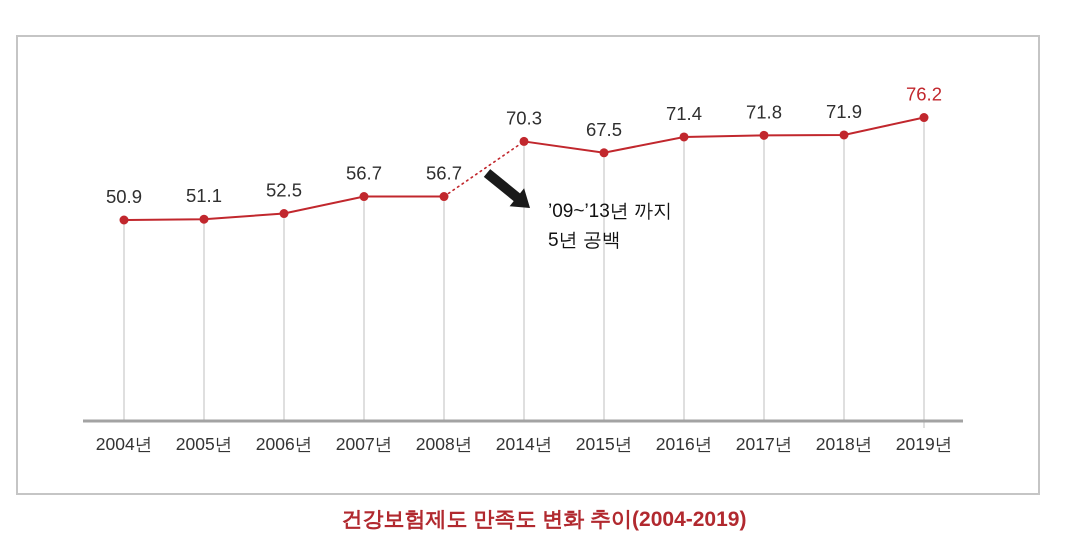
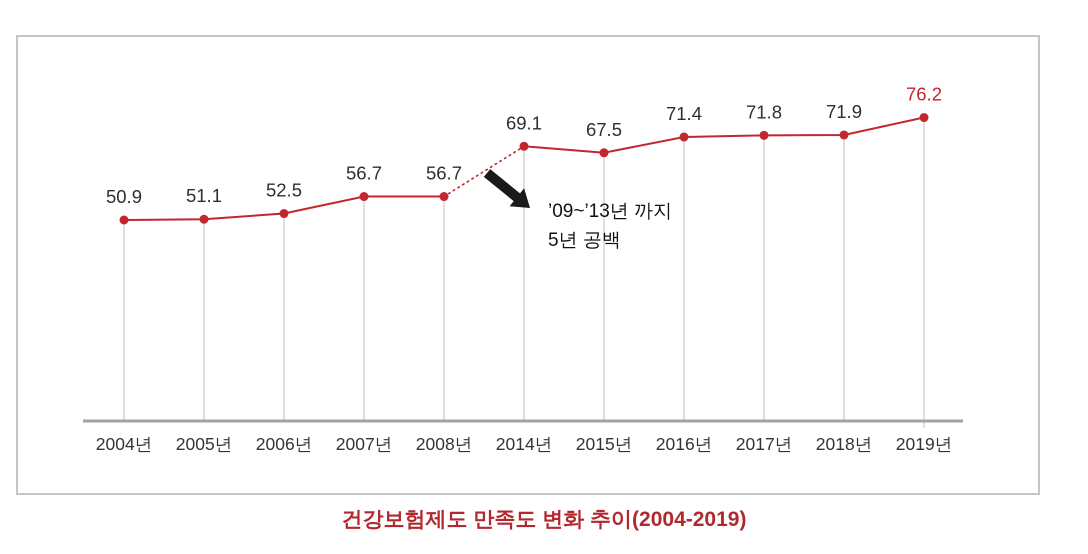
2014년: 70.3 -> 69.1
